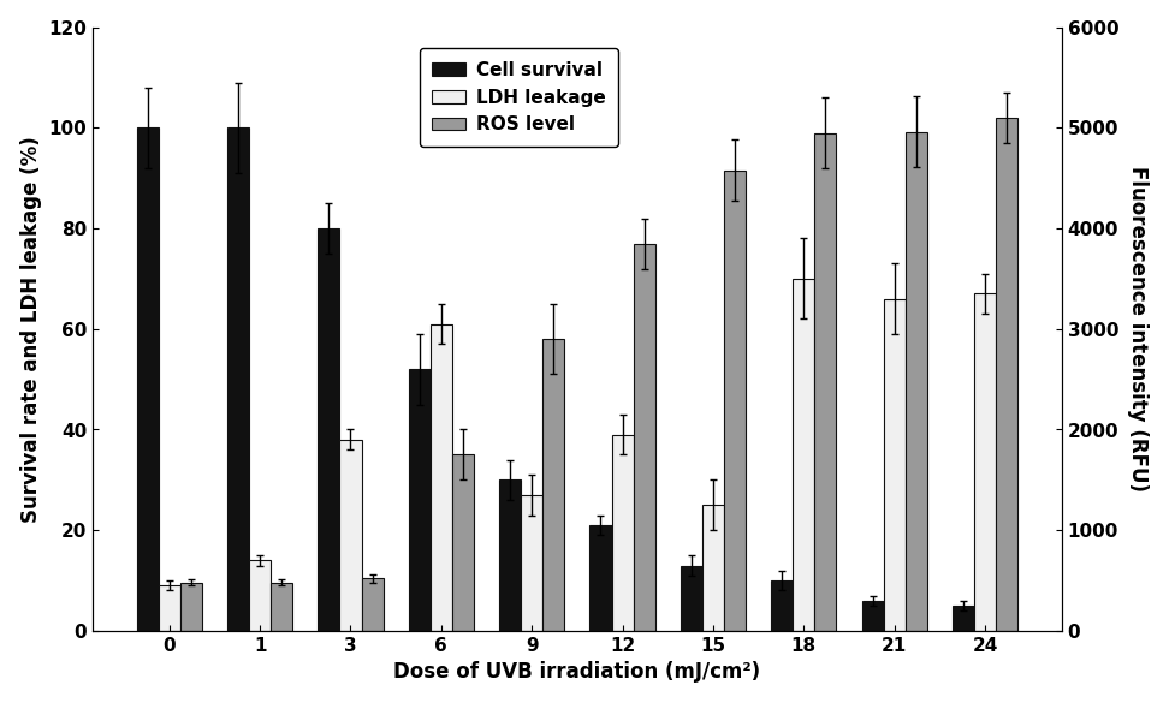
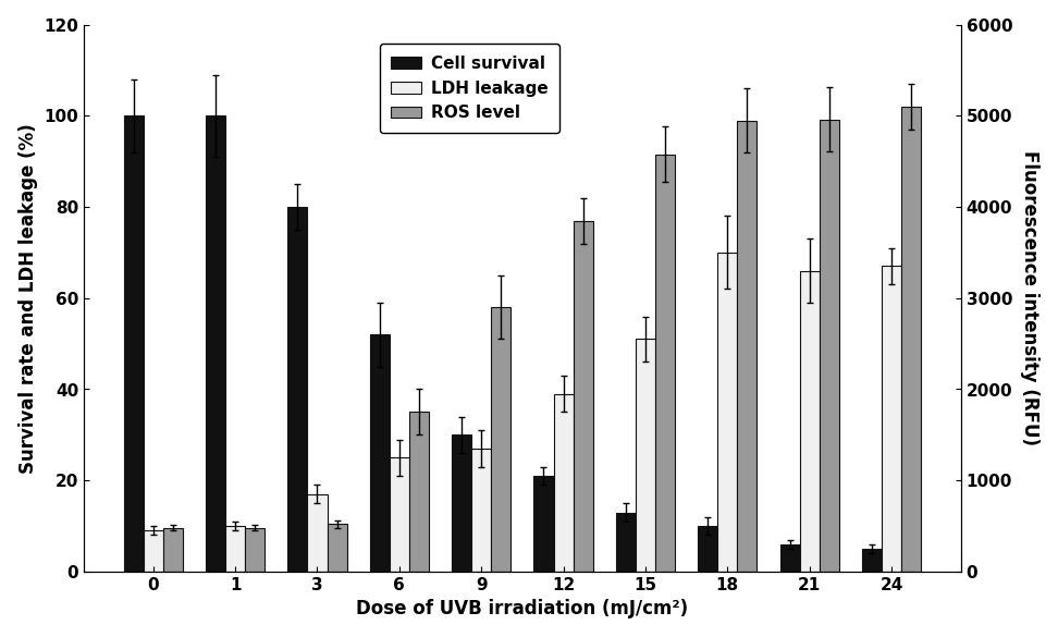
LDH leakage/1: 14 -> 10
LDH leakage/3: 38 -> 17
LDH leakage/6: 61 -> 25
LDH leakage/15: 25 -> 51
